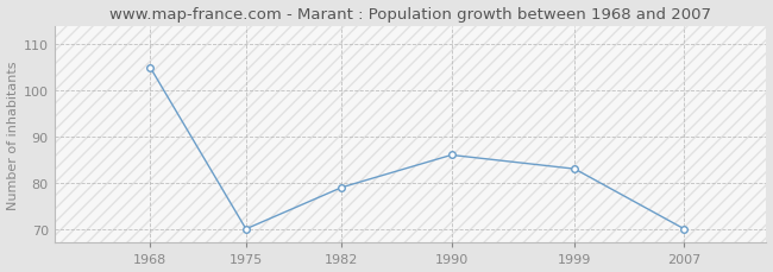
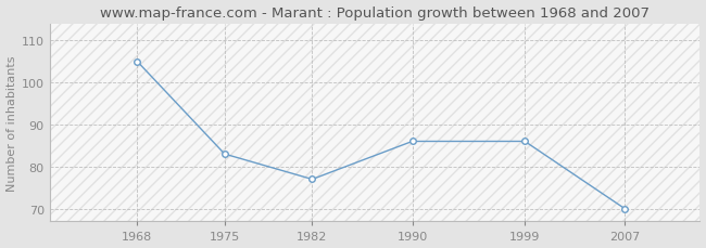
1975: 70 -> 83
1982: 79 -> 77
1999: 83 -> 86
